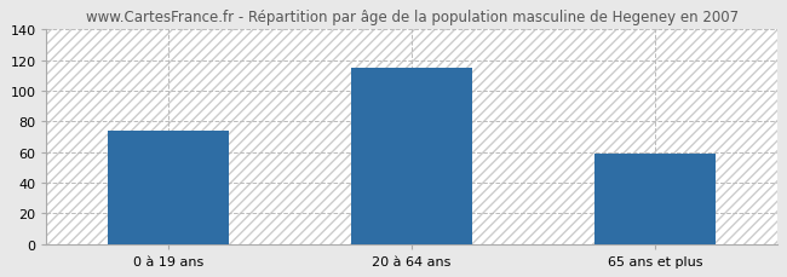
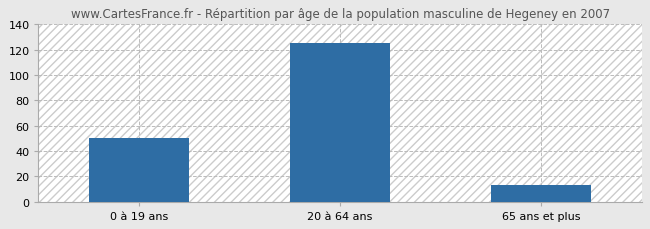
0 à 19 ans: 74 -> 50
20 à 64 ans: 115 -> 125
65 ans et plus: 59 -> 13
